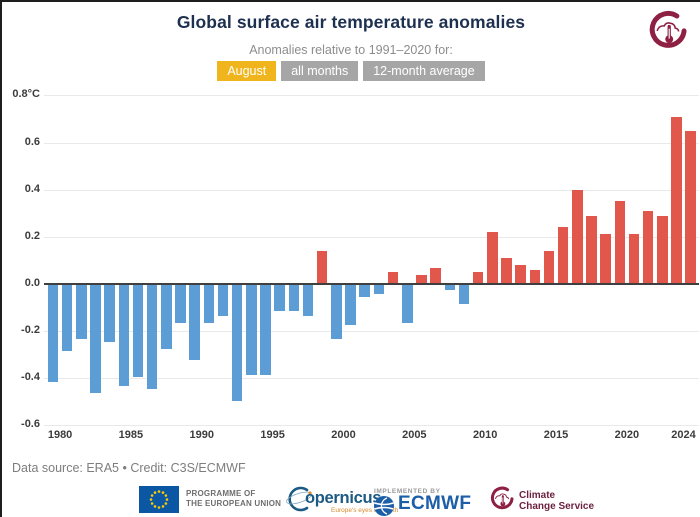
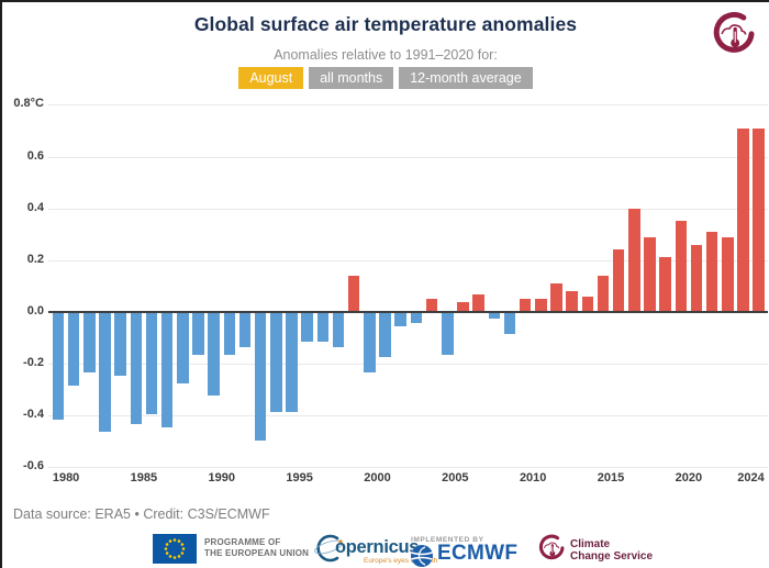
2010: 0.22 -> 0.05
2020: 0.21 -> 0.26
2024: 0.65 -> 0.71
